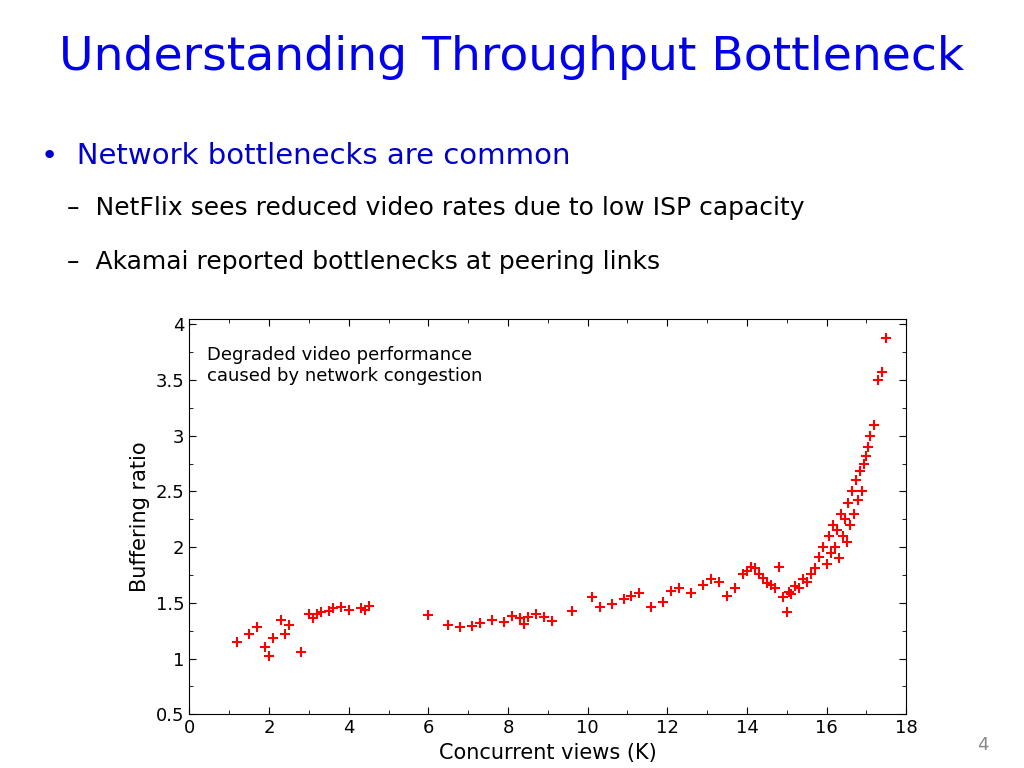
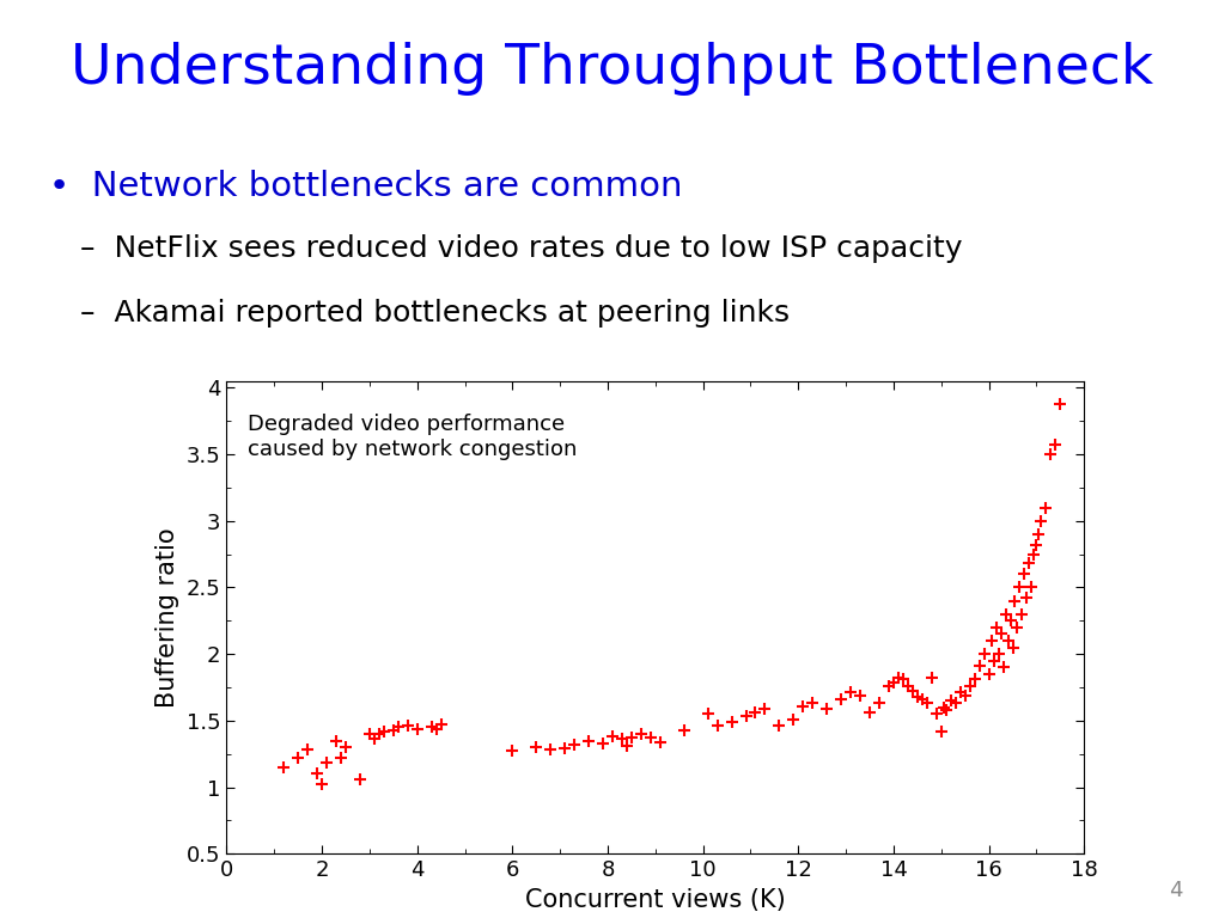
6: 1.39 -> 1.27
